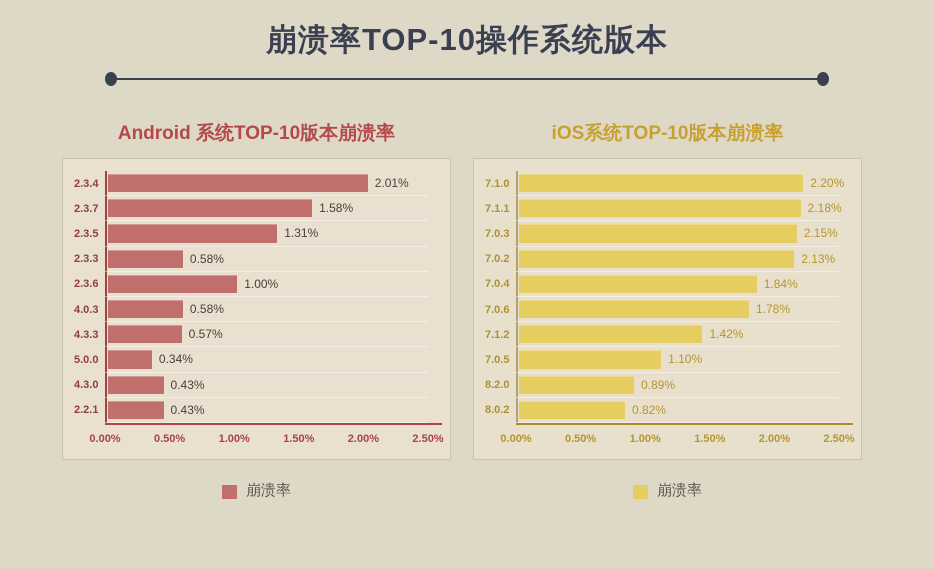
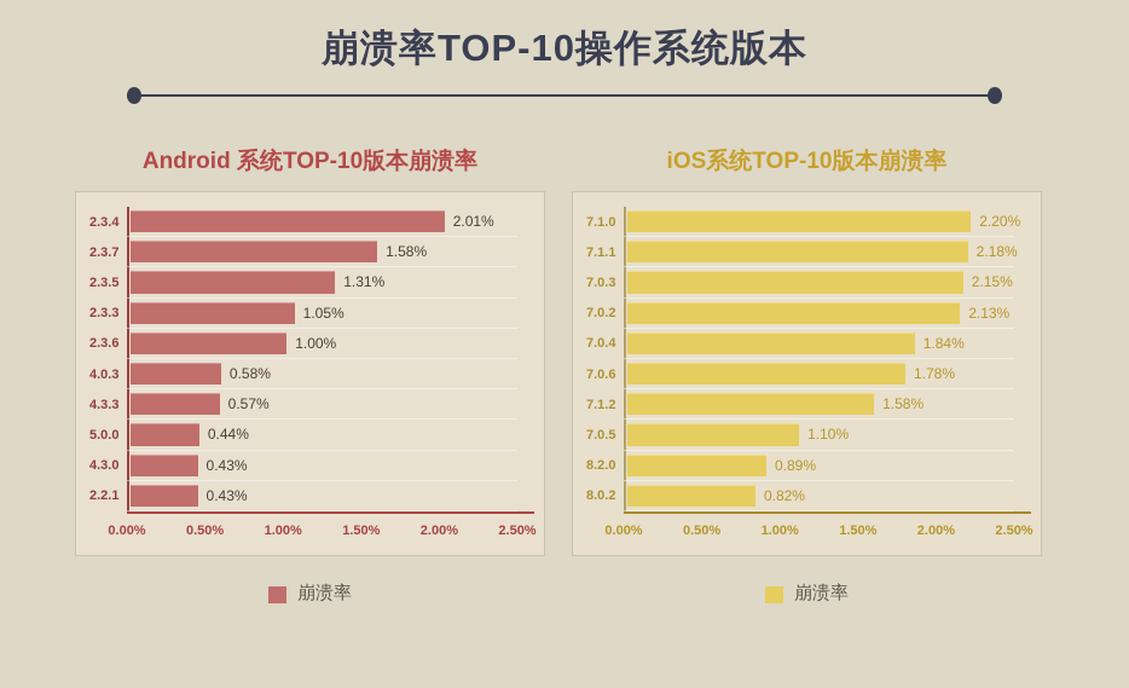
Android 系统TOP-10版本崩溃率/2.3.3: 0.58% -> 1.05%
Android 系统TOP-10版本崩溃率/5.0.0: 0.34% -> 0.44%
iOS系统TOP-10版本崩溃率/7.1.2: 1.42% -> 1.58%
